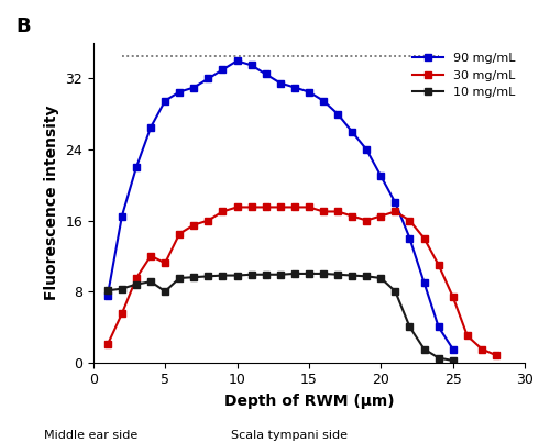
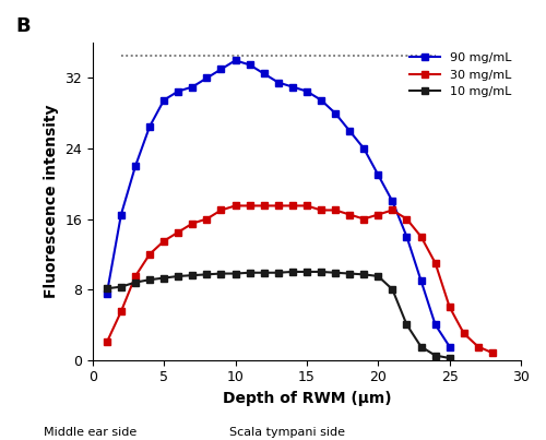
10 mg/mL/5: 8.0 -> 9.3
30 mg/mL/5: 11.2 -> 13.5
30 mg/mL/25: 7.4 -> 6.0
